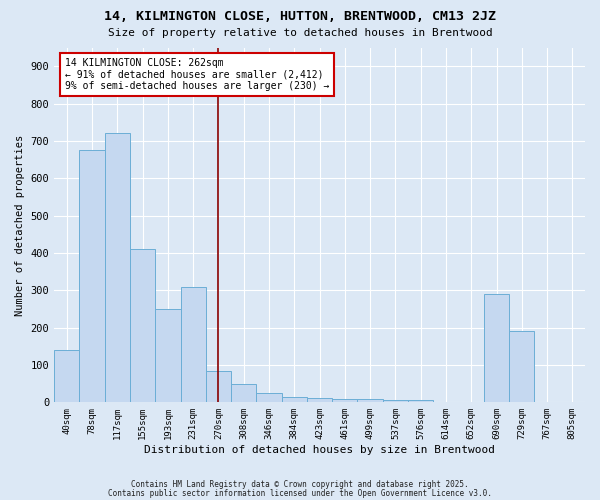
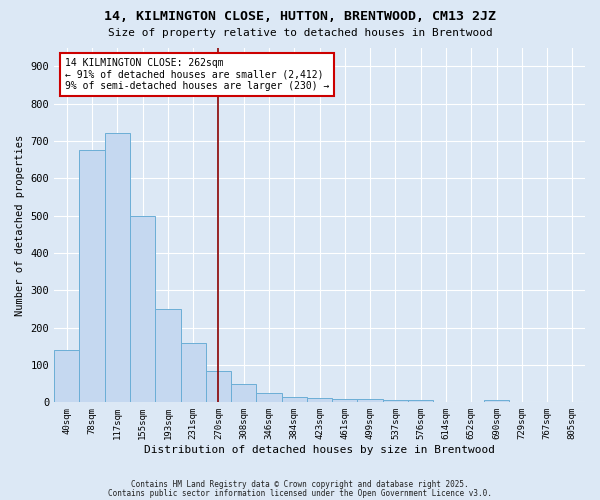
155sqm: 410 -> 500
231sqm: 310 -> 160
690sqm: 290 -> 5
729sqm: 190 -> 1
